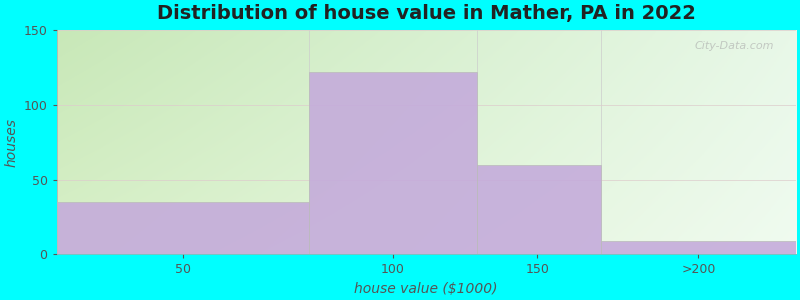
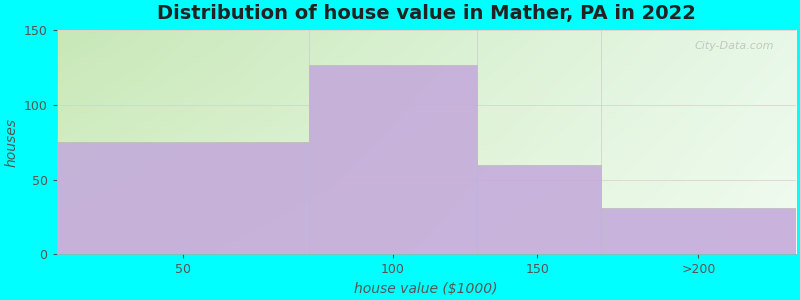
50: 35 -> 75
100: 122 -> 127
>200: 9 -> 31
